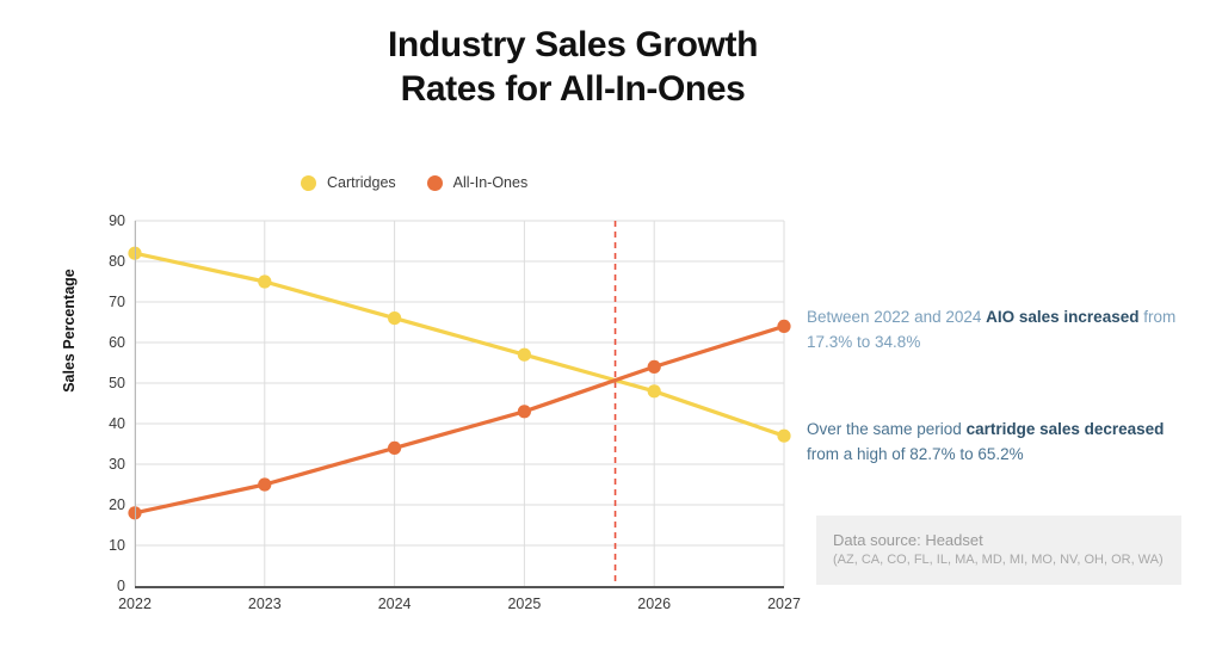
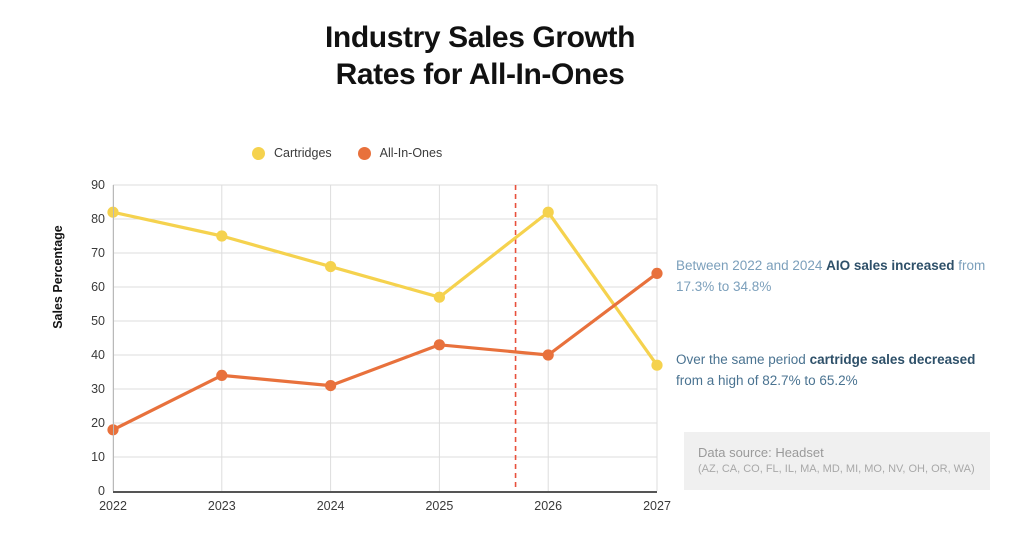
All-In-Ones/2023: 25 -> 34
All-In-Ones/2024: 34 -> 31
Cartridges/2026: 48 -> 82
All-In-Ones/2026: 54 -> 40
